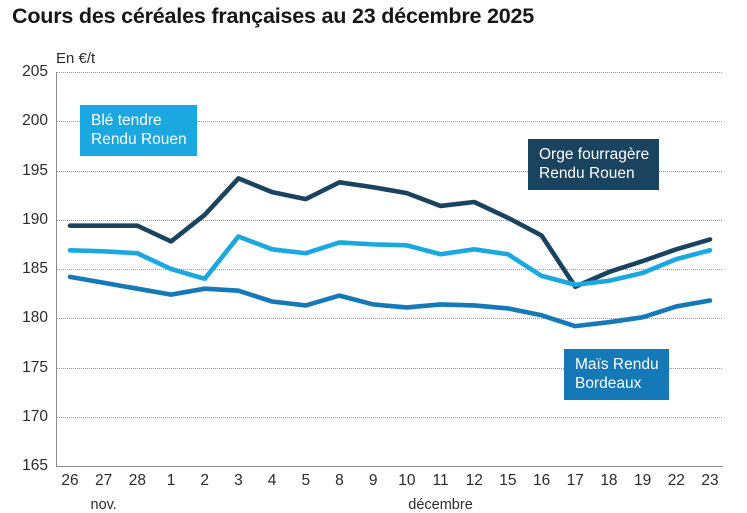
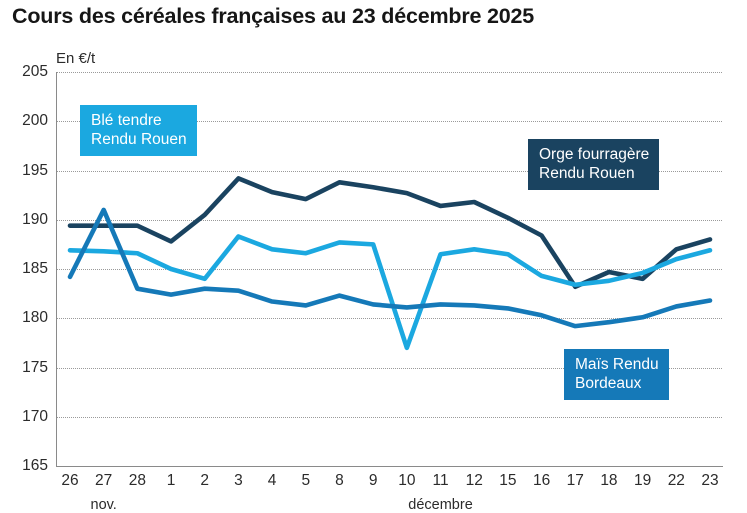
Maïs Rendu Bordeaux/27: 184 -> 191
Blé tendre Rendu Rouen/10: 187 -> 177
Orge fourragère Rendu Rouen/19: 186 -> 184
